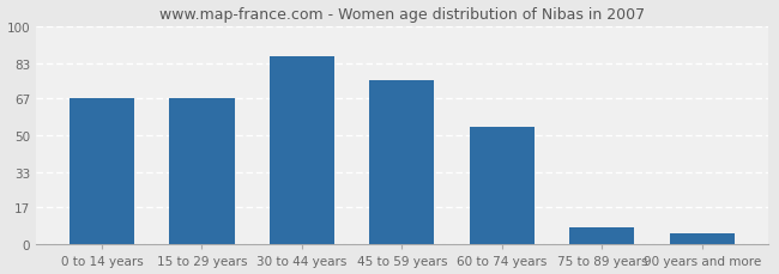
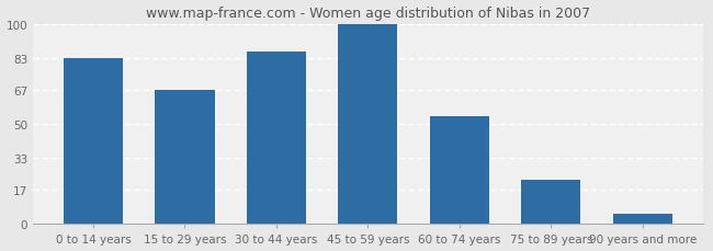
0 to 14 years: 67 -> 83
45 to 59 years: 75 -> 100
75 to 89 years: 8 -> 22
